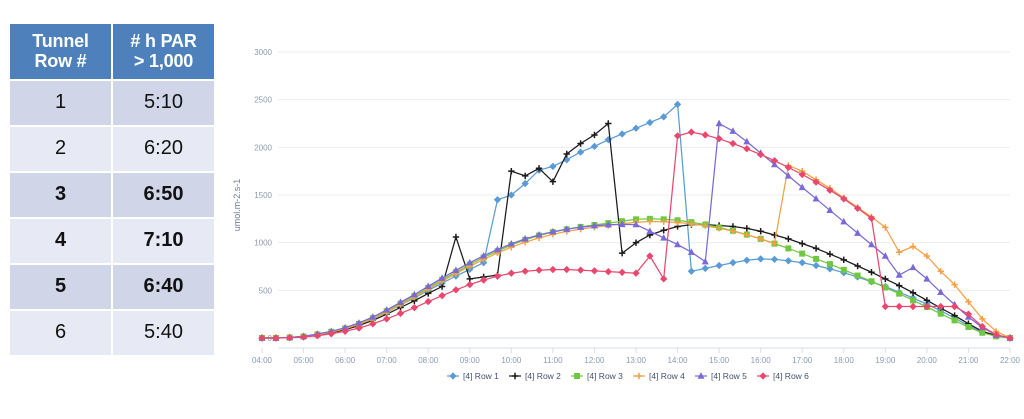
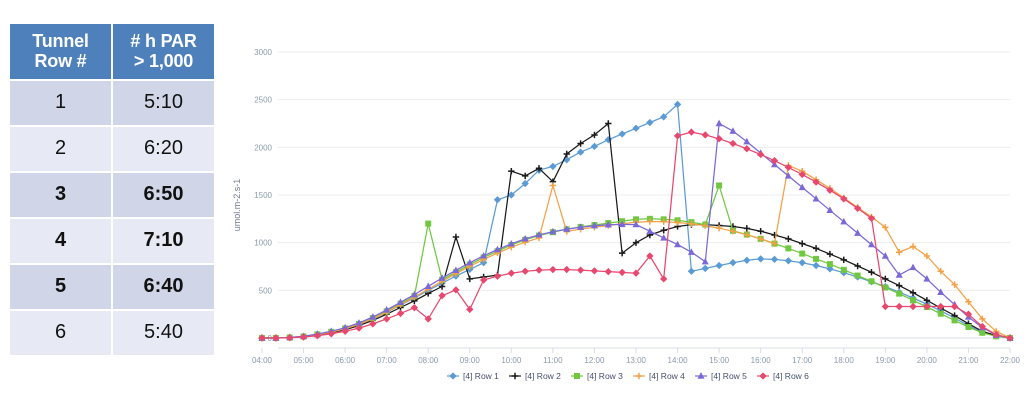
[4] Row 3/08:00: 500 -> 1200
[4] Row 6/08:00: 400 -> 200
[4] Row 6/09:00: 600 -> 300
[4] Row 4/11:00: 1100 -> 1600
[4] Row 3/15:00: 1200 -> 1600
